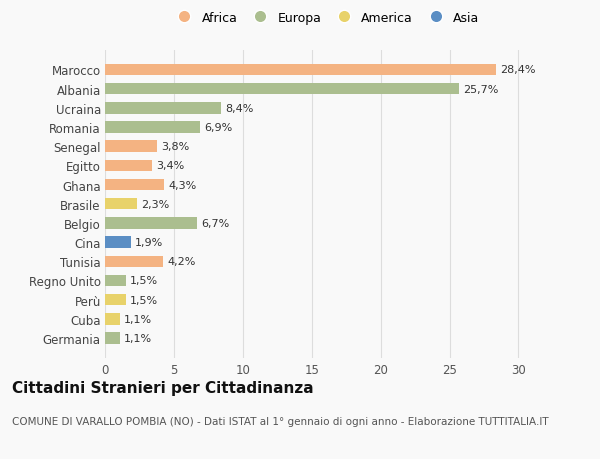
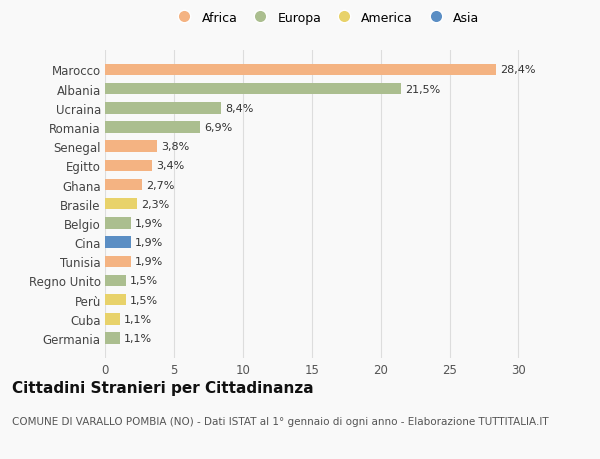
Albania: 25,7% -> 21,5%
Ghana: 4,3% -> 2,7%
Belgio: 6,7% -> 1,9%
Tunisia: 4,2% -> 1,9%
